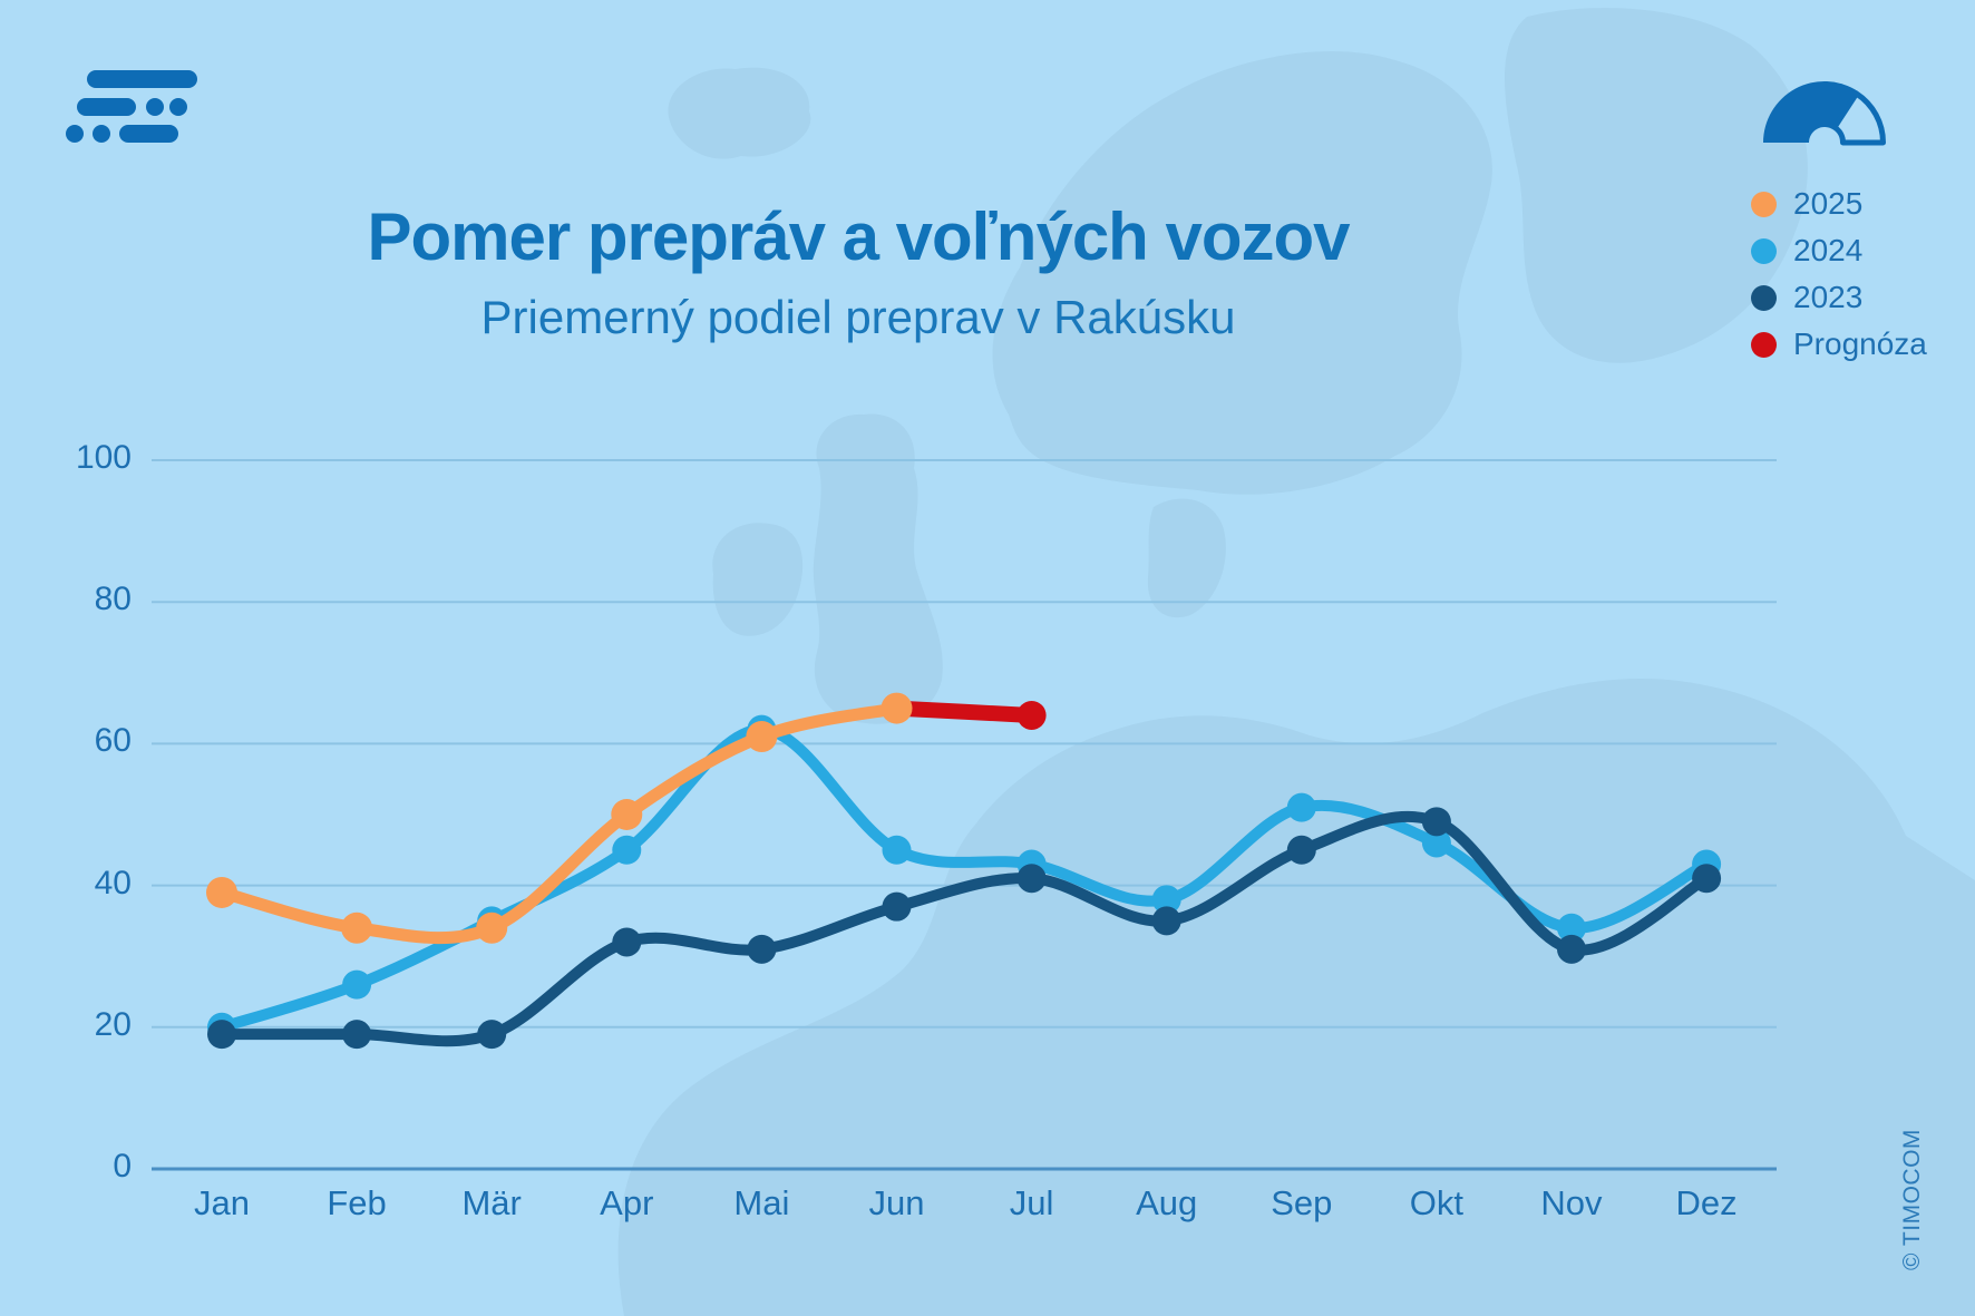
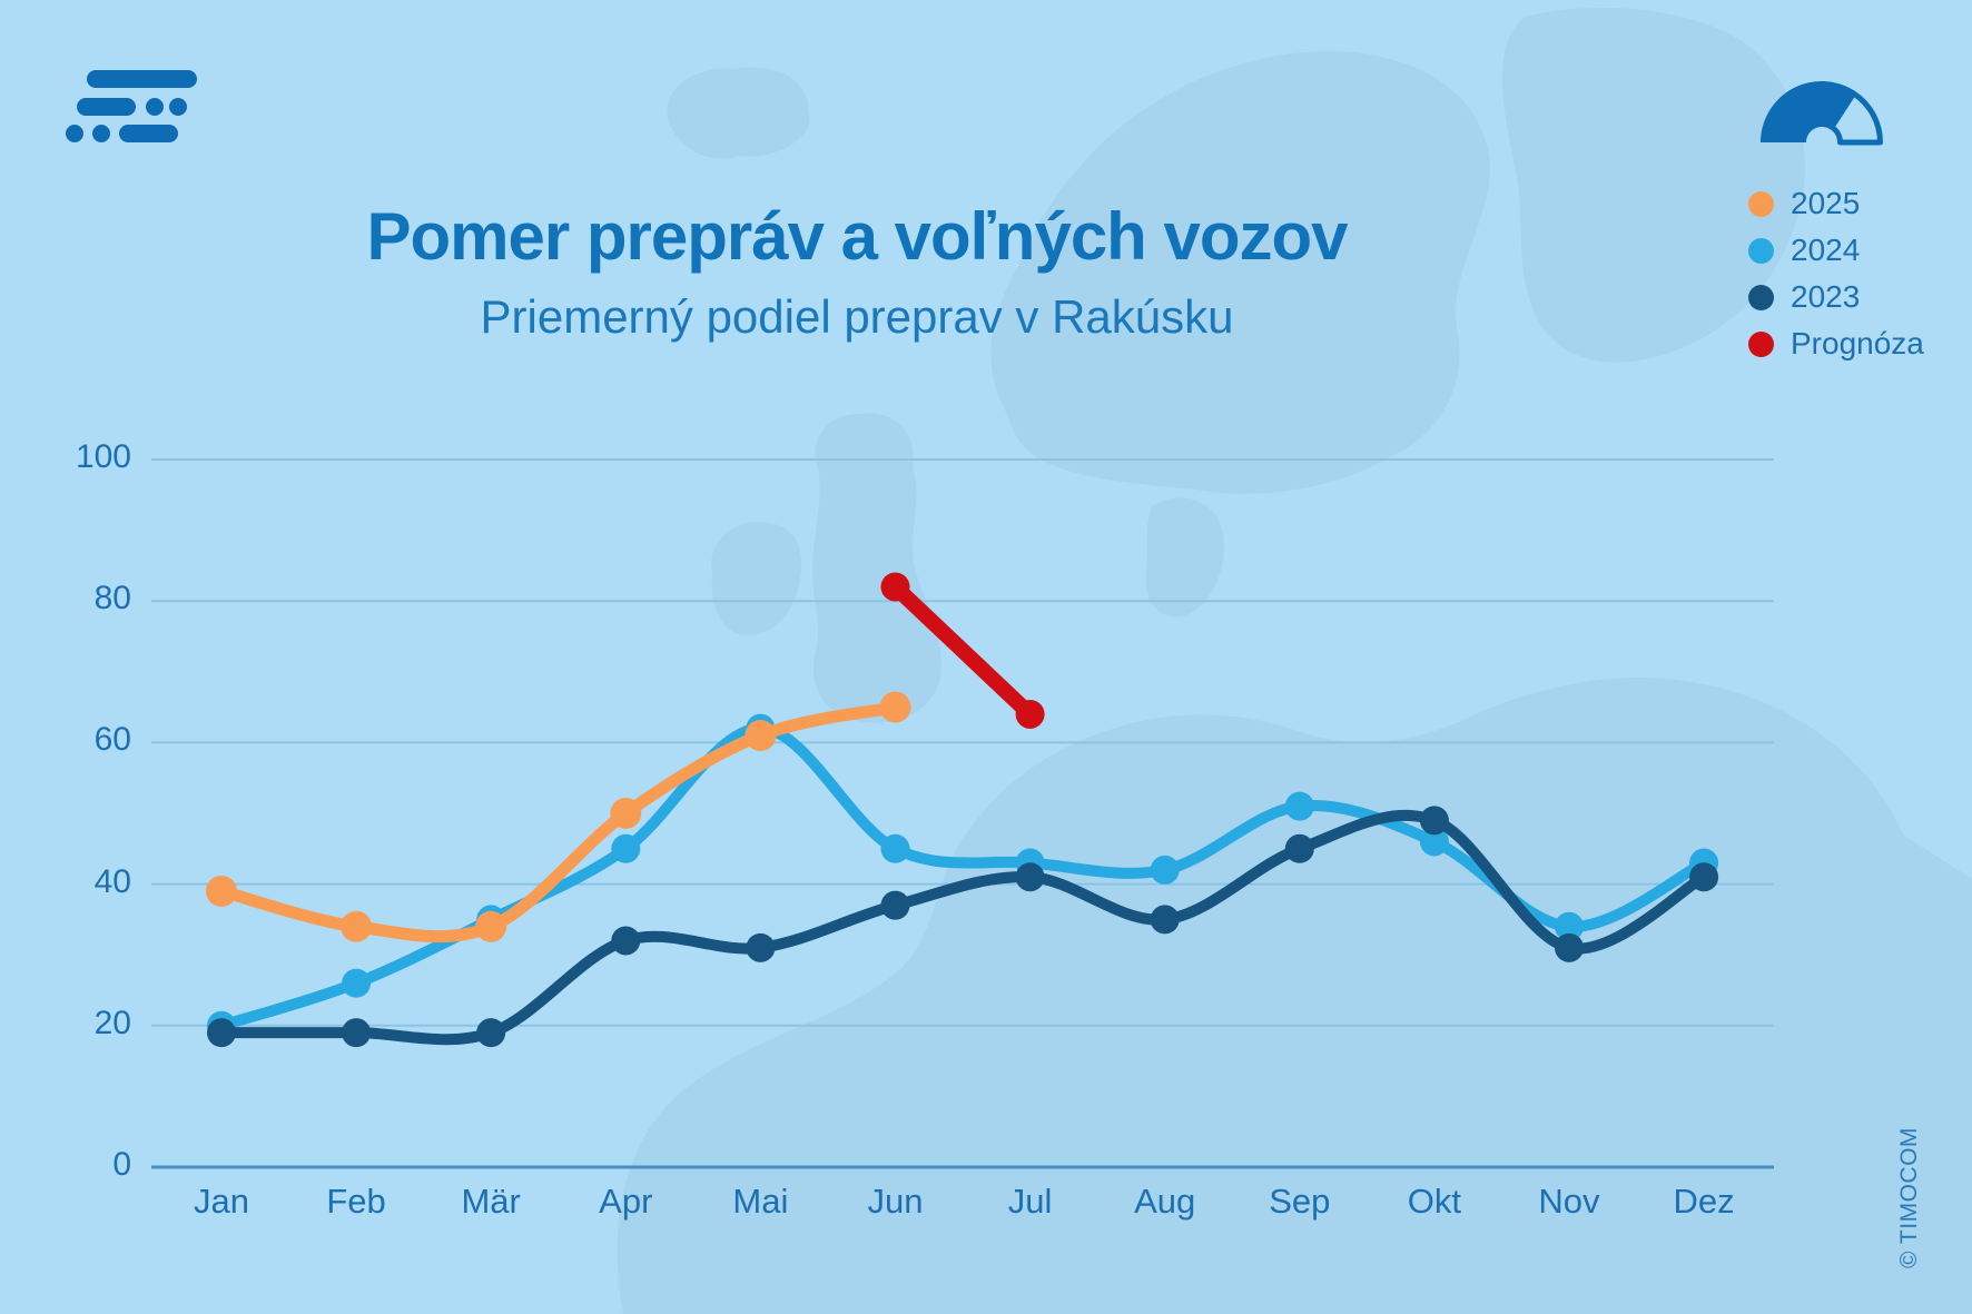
Prognóza/Jun: 65 -> 82
2024/Aug: 38 -> 42
